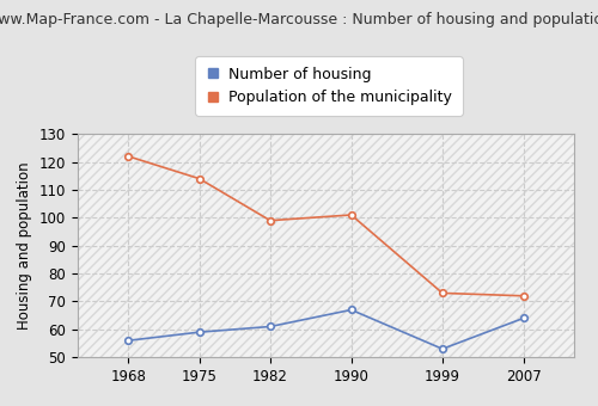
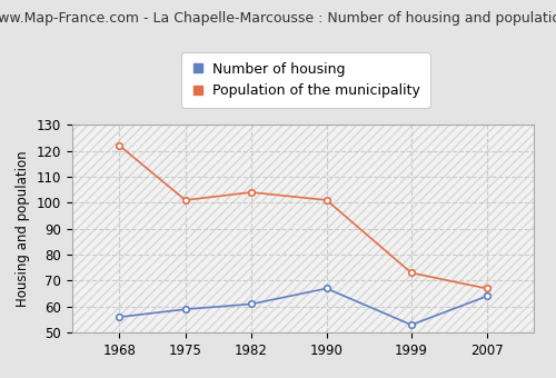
Population of the municipality/1975: 114 -> 101
Population of the municipality/1982: 99 -> 104
Population of the municipality/2007: 72 -> 67
